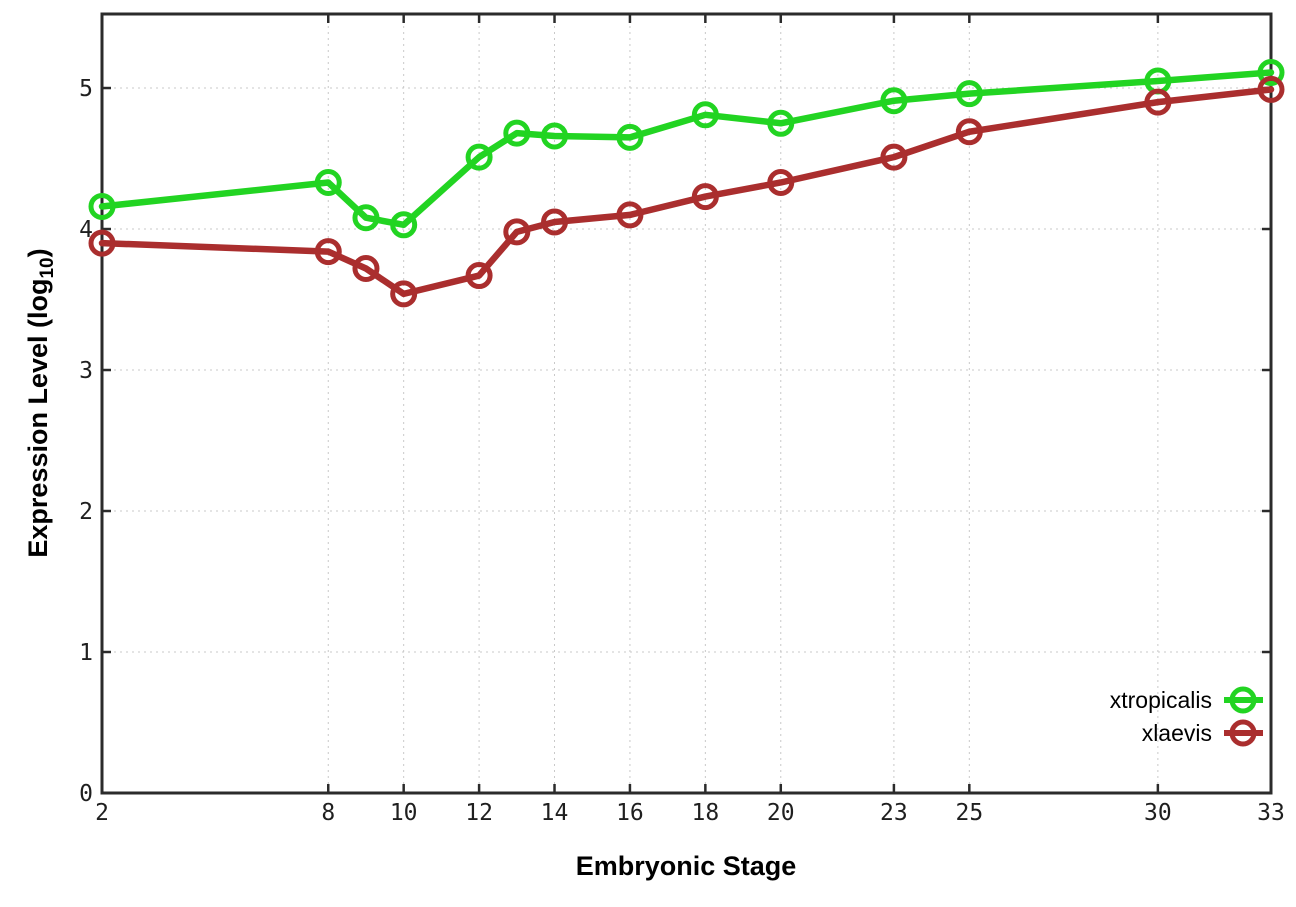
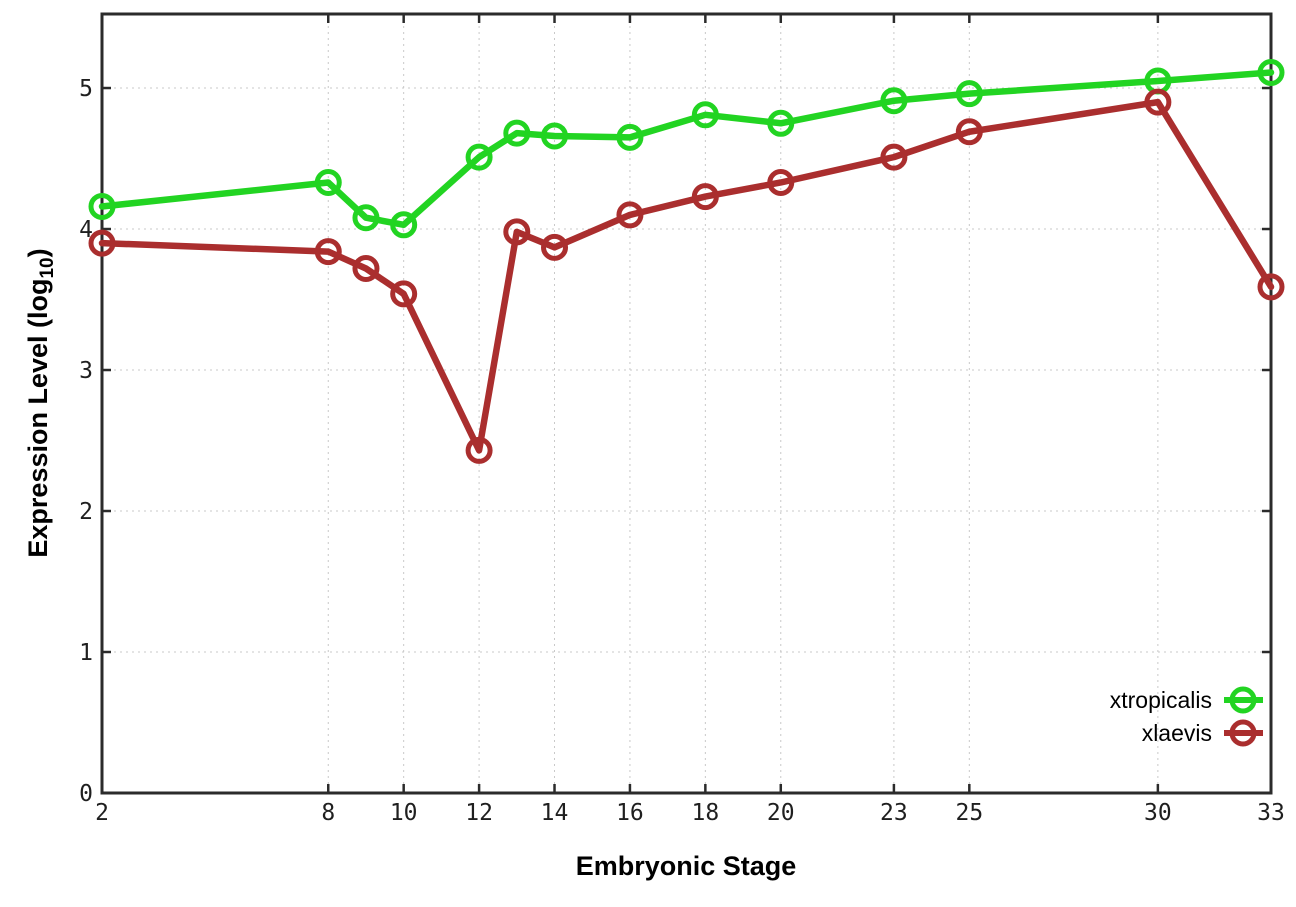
xlaevis/12: 3.67 -> 2.43
xlaevis/14: 4.05 -> 3.87
xlaevis/33: 4.99 -> 3.59
